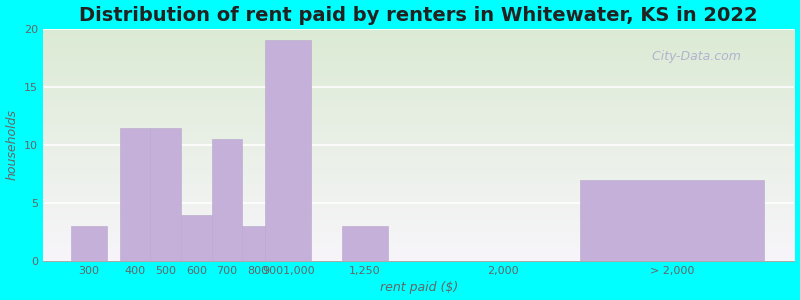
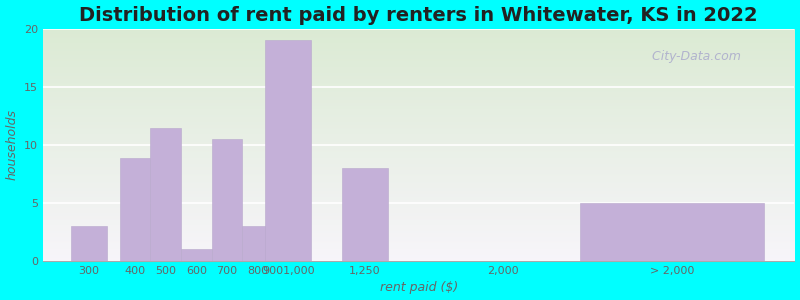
400: 11.5 -> 8.9
600: 4.0 -> 1.0
1,250: 3.0 -> 8.0
> 2,000: 7.0 -> 5.0
